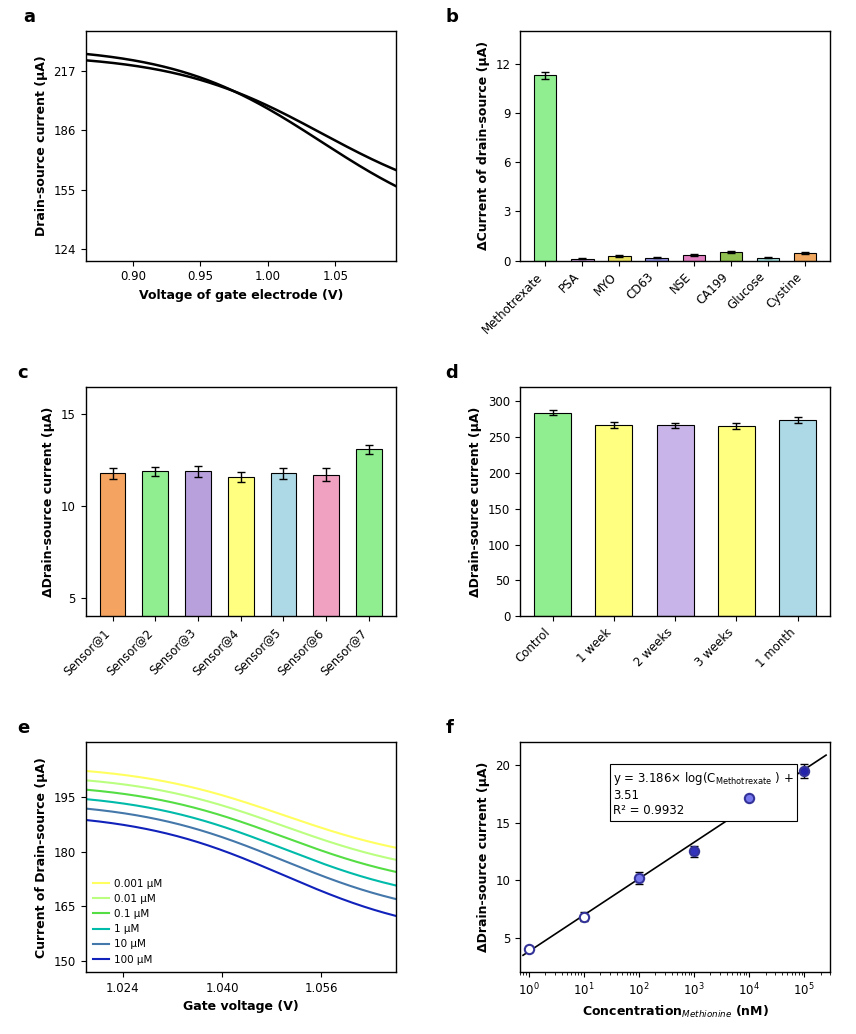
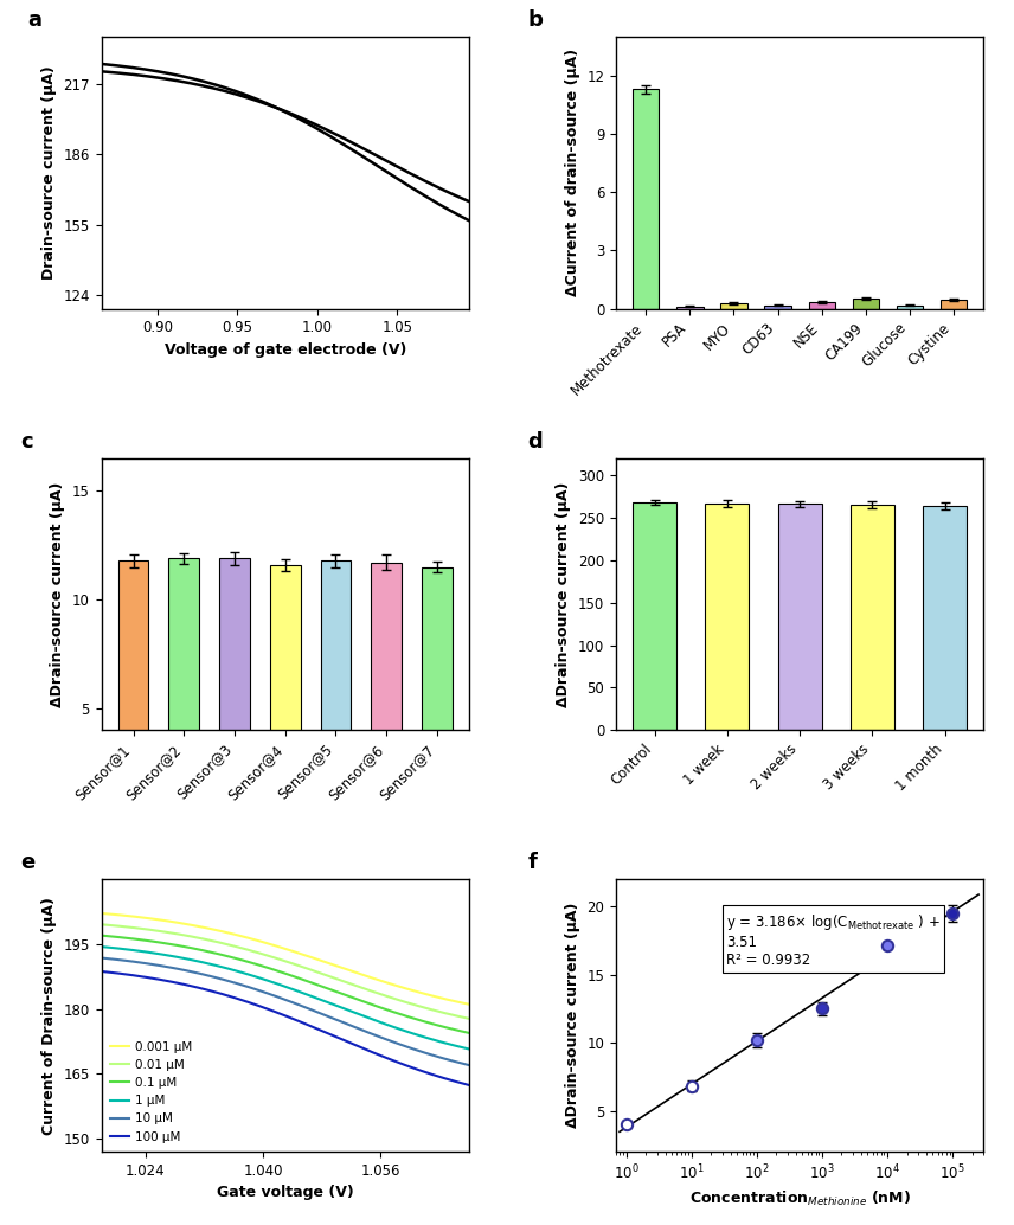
Sensor@7: 13.1 -> 11.5
Control: 284 -> 268
1 month: 274 -> 264
